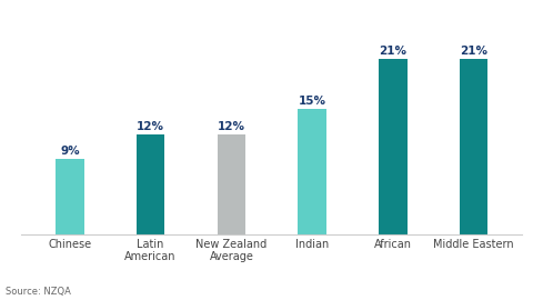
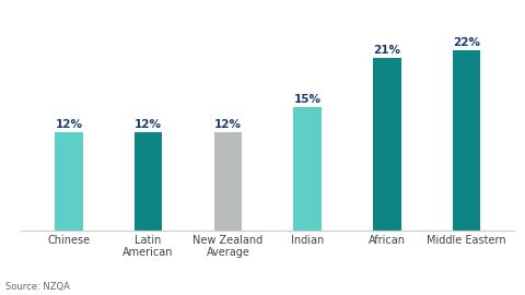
Chinese: 9% -> 12%
Middle Eastern: 21% -> 22%
